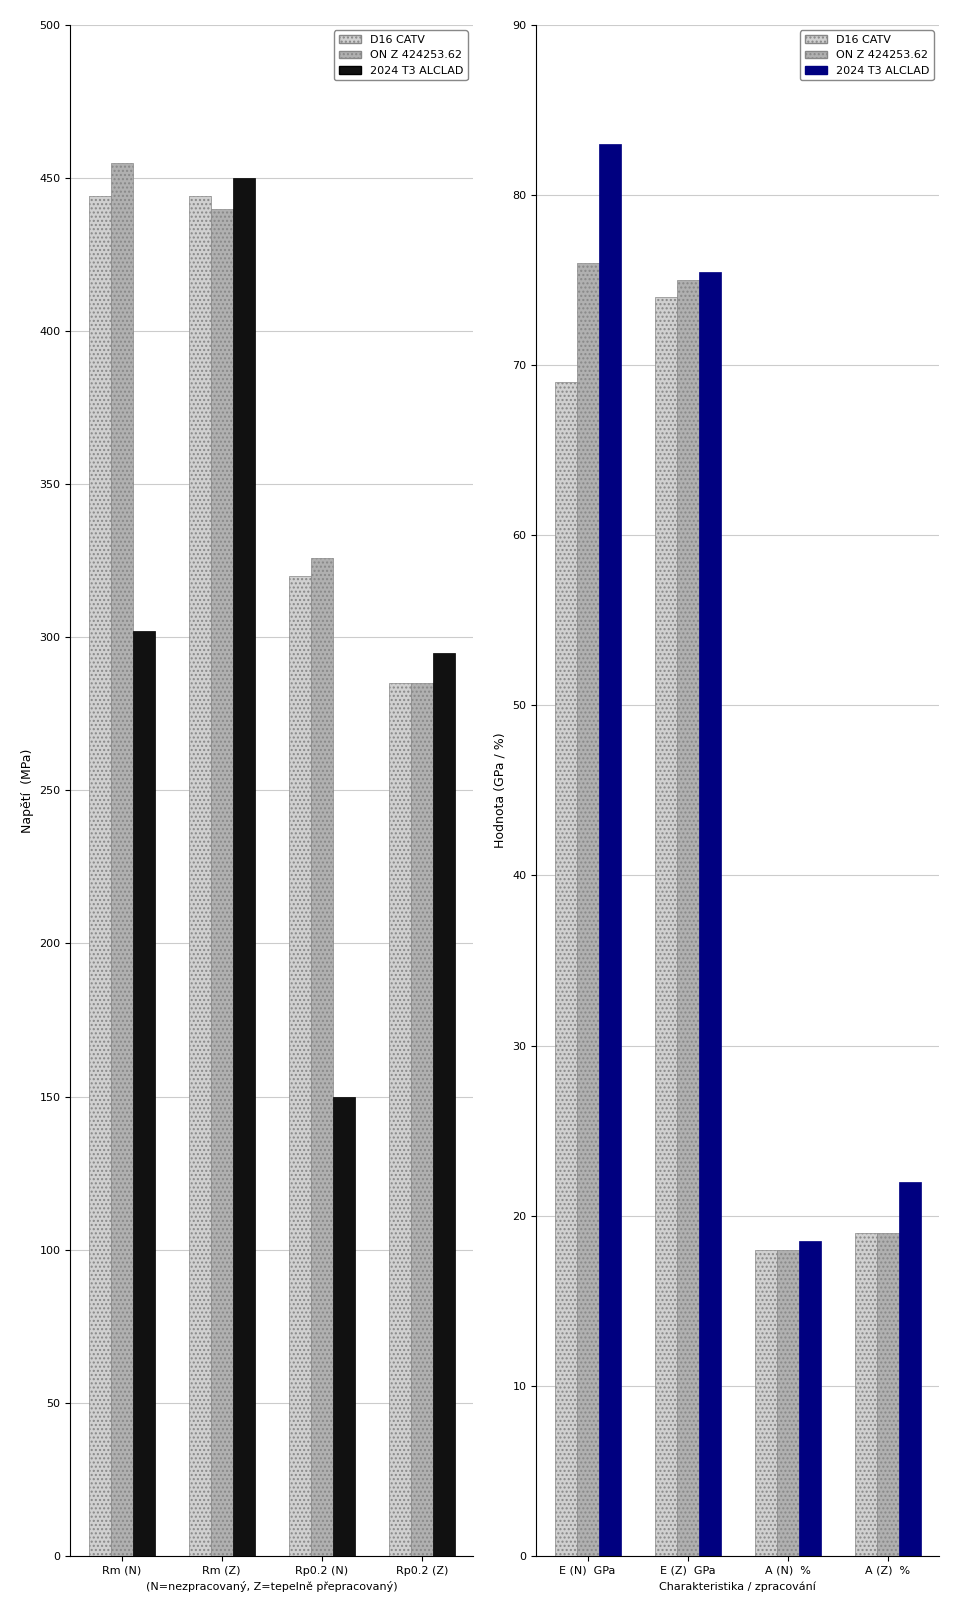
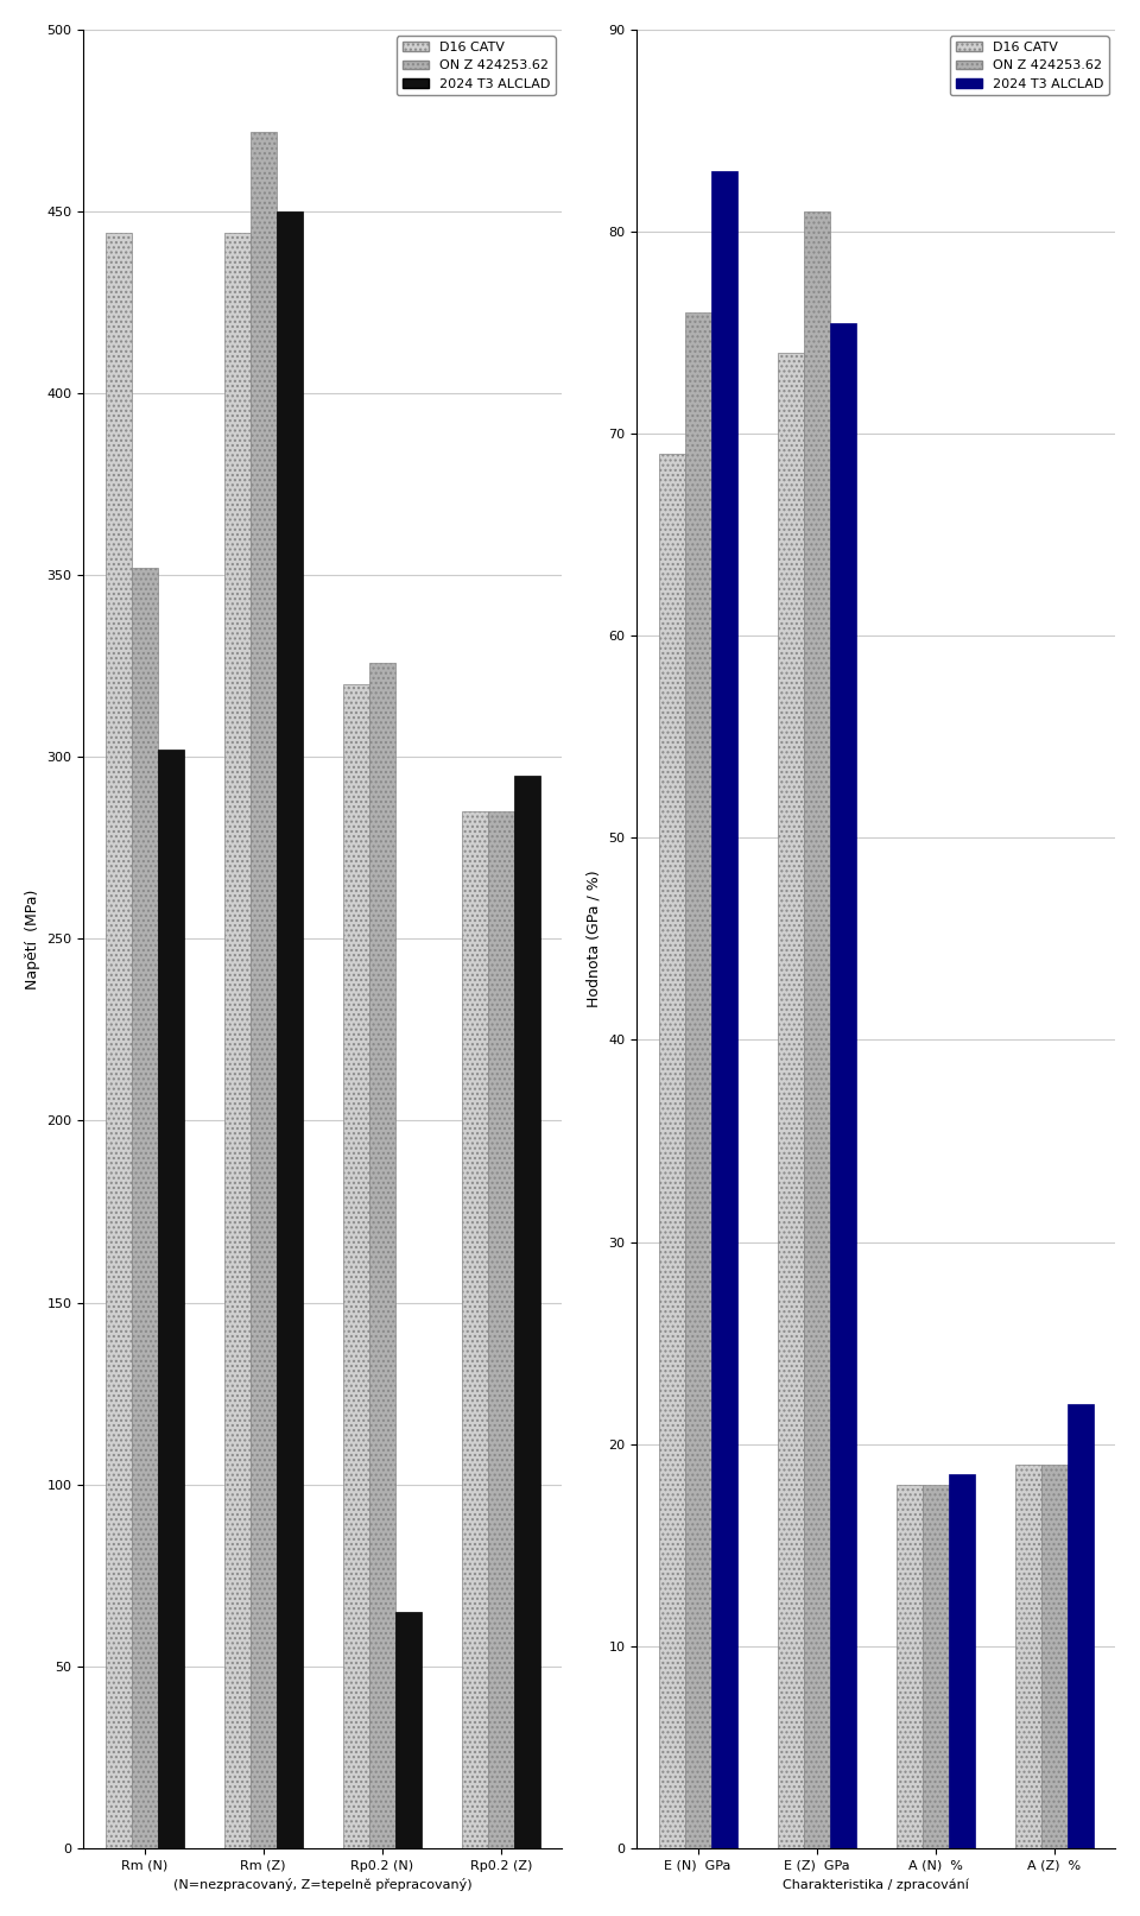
ON Z 424253.62/Rm (N): 455 -> 352
ON Z 424253.62/Rm (Z): 440 -> 472
2024 T3 ALCLAD/Rp0.2 (N): 150 -> 65
ON Z 424253.62/E (Z) GPa: 75 -> 81
